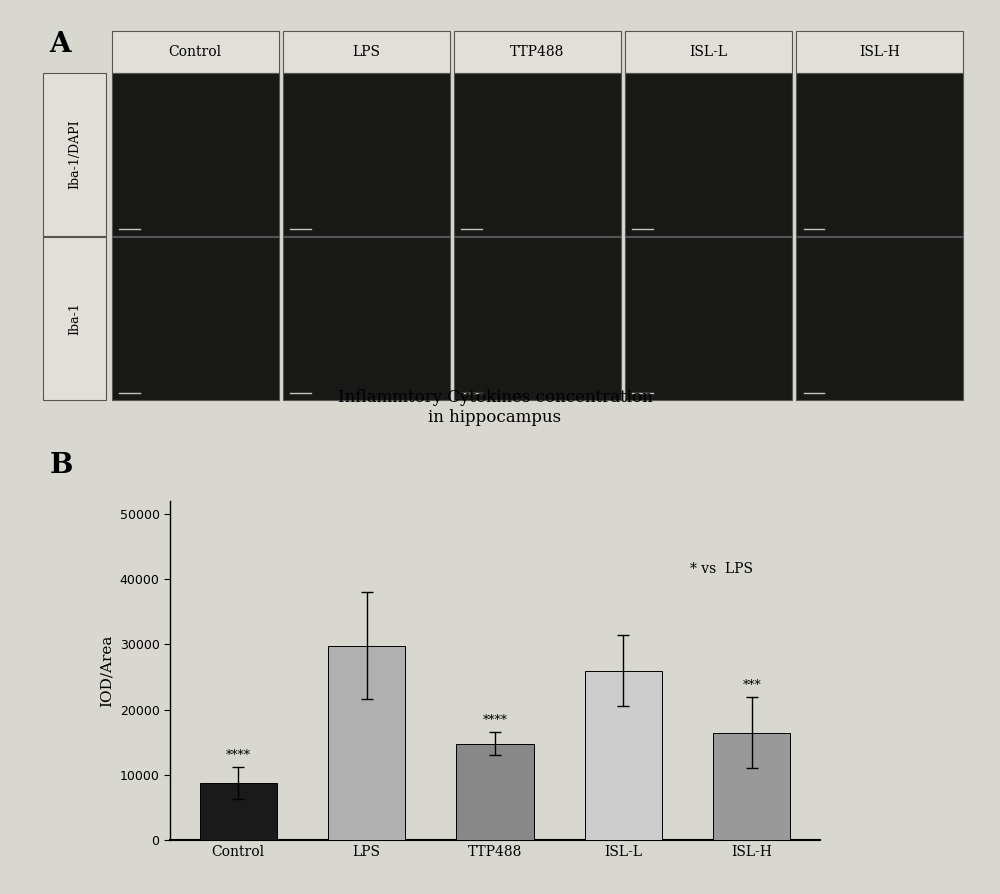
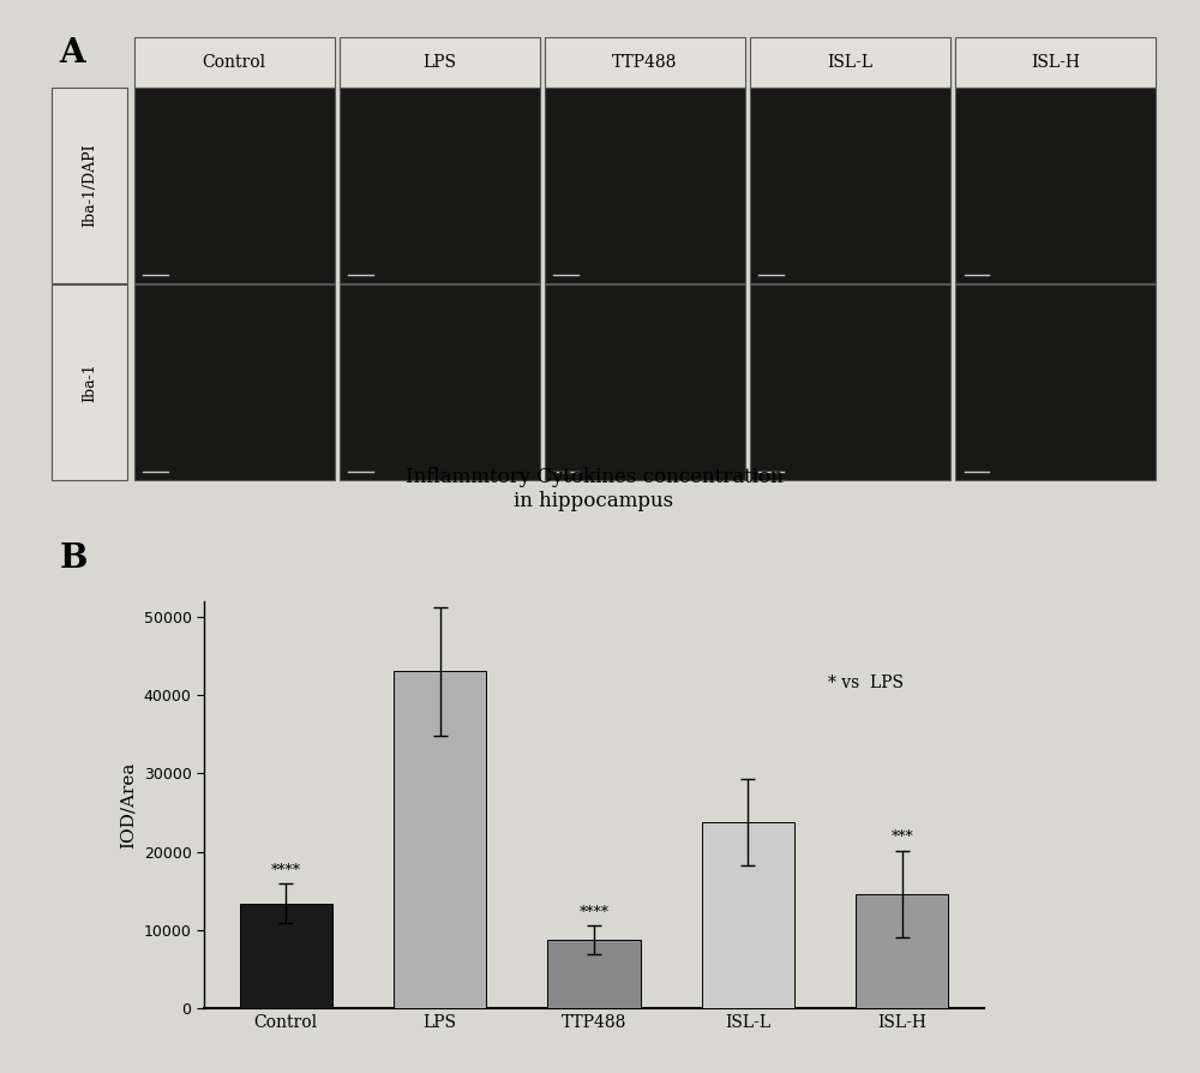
Control: 8800 -> 13400
LPS: 29800 -> 43000
TTP488: 14800 -> 8800
ISL-L: 26000 -> 23800
ISL-H: 16500 -> 14600
